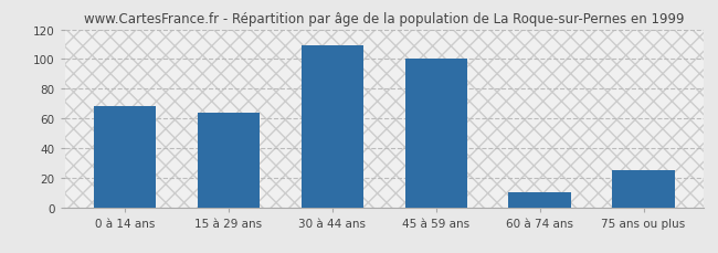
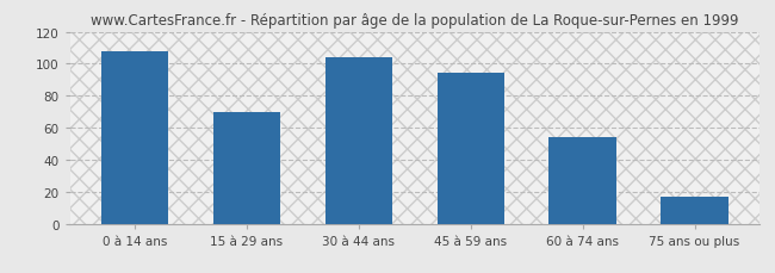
0 à 14 ans: 68 -> 108
15 à 29 ans: 64 -> 70
30 à 44 ans: 109 -> 104
45 à 59 ans: 100 -> 94
60 à 74 ans: 10 -> 54
75 ans ou plus: 25 -> 17
